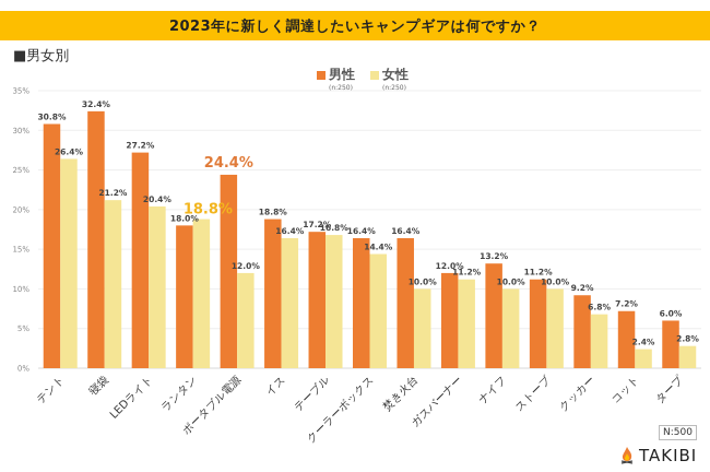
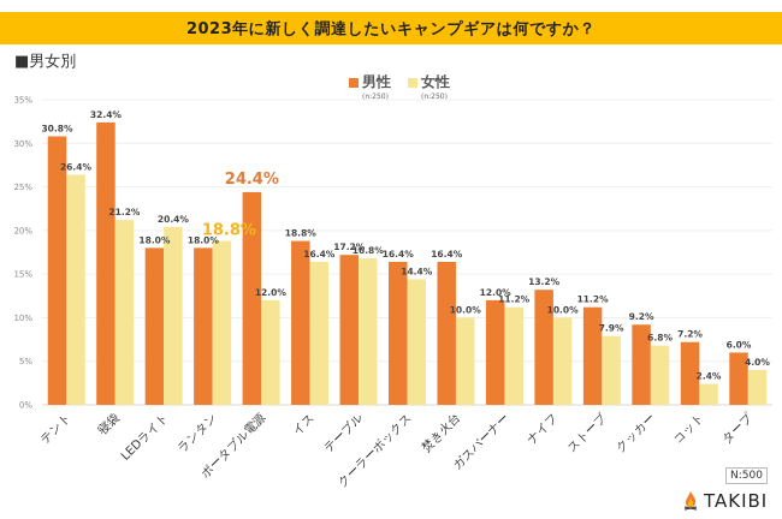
男性/LEDライト: 27.2% -> 18.0%
女性/ストーブ: 10.0% -> 7.9%
女性/タープ: 2.8% -> 4.0%
